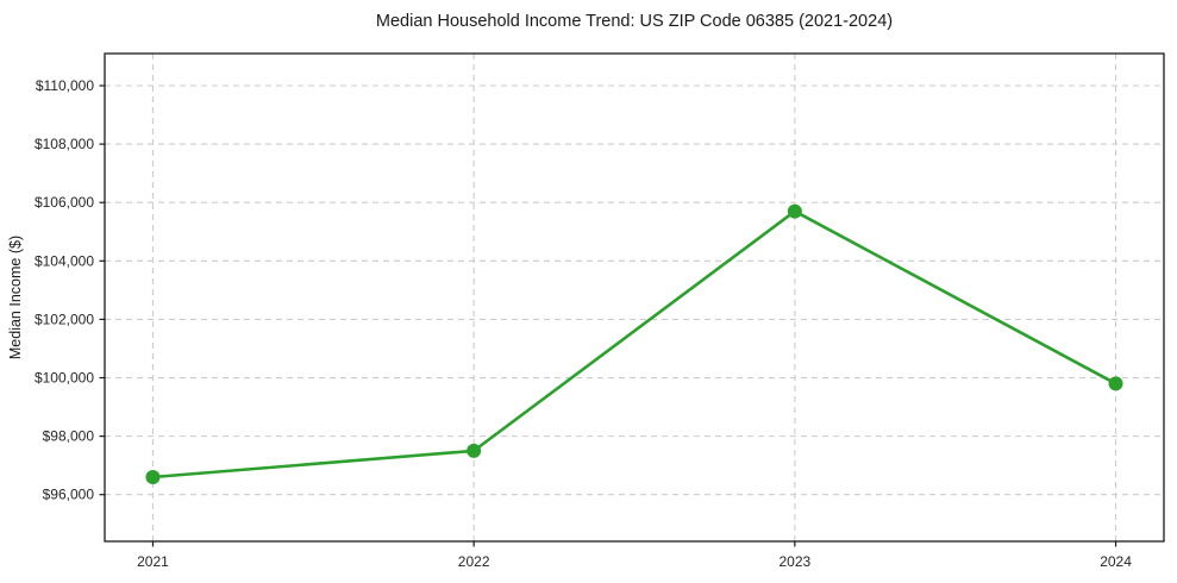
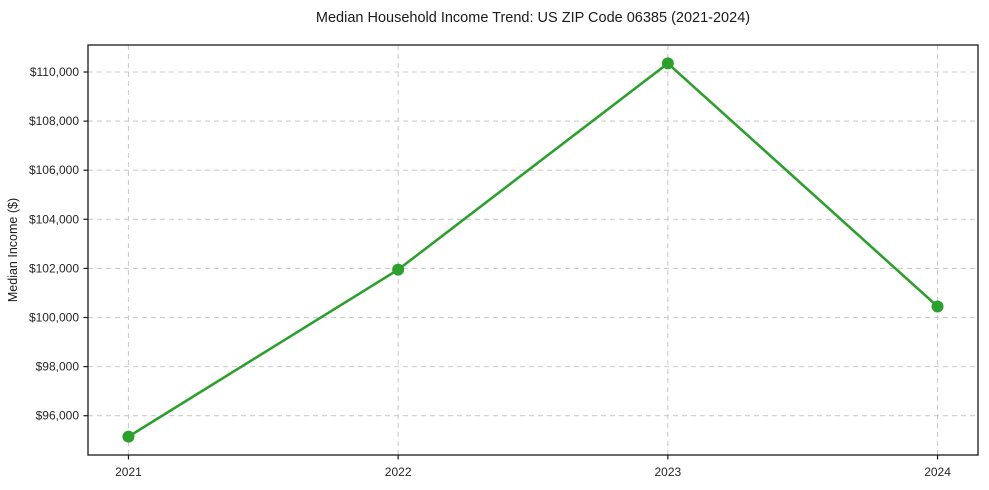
2021: $96600 -> $95200
2022: $97500 -> $102000
2023: $105700 -> $110400
2024: $99800 -> $100400
